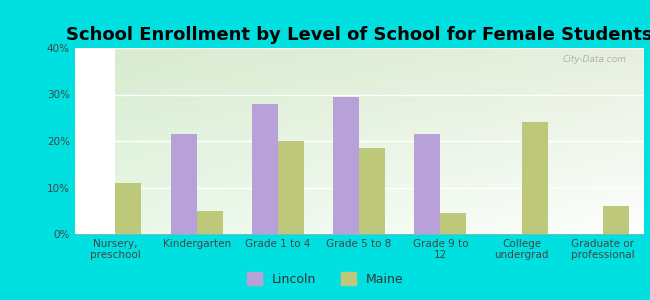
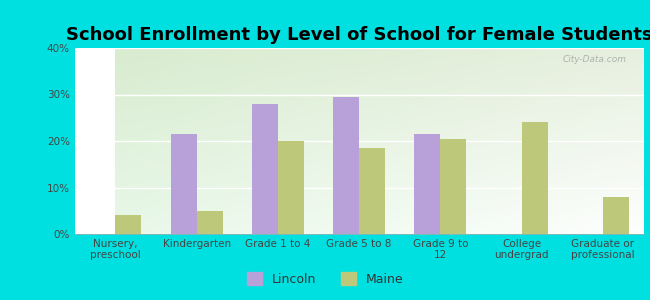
Maine/Nursery, preschool: 11.0% -> 4.0%
Maine/Grade 9 to 12: 4.5% -> 20.5%
Maine/Graduate or professional: 6.0% -> 8.0%
